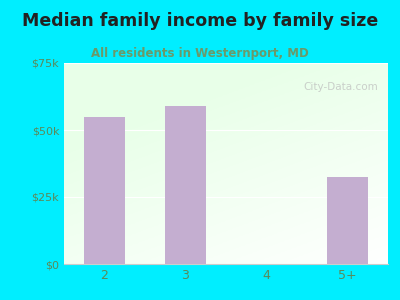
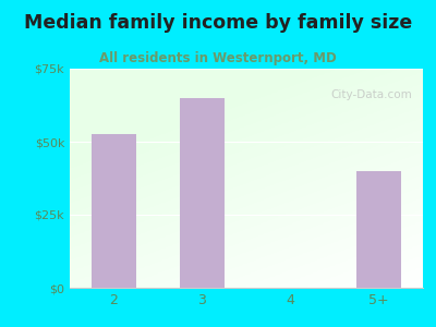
2: $55.0k -> $52.5k
3: $59.0k -> $65.0k
5+: $32.5k -> $40.0k
